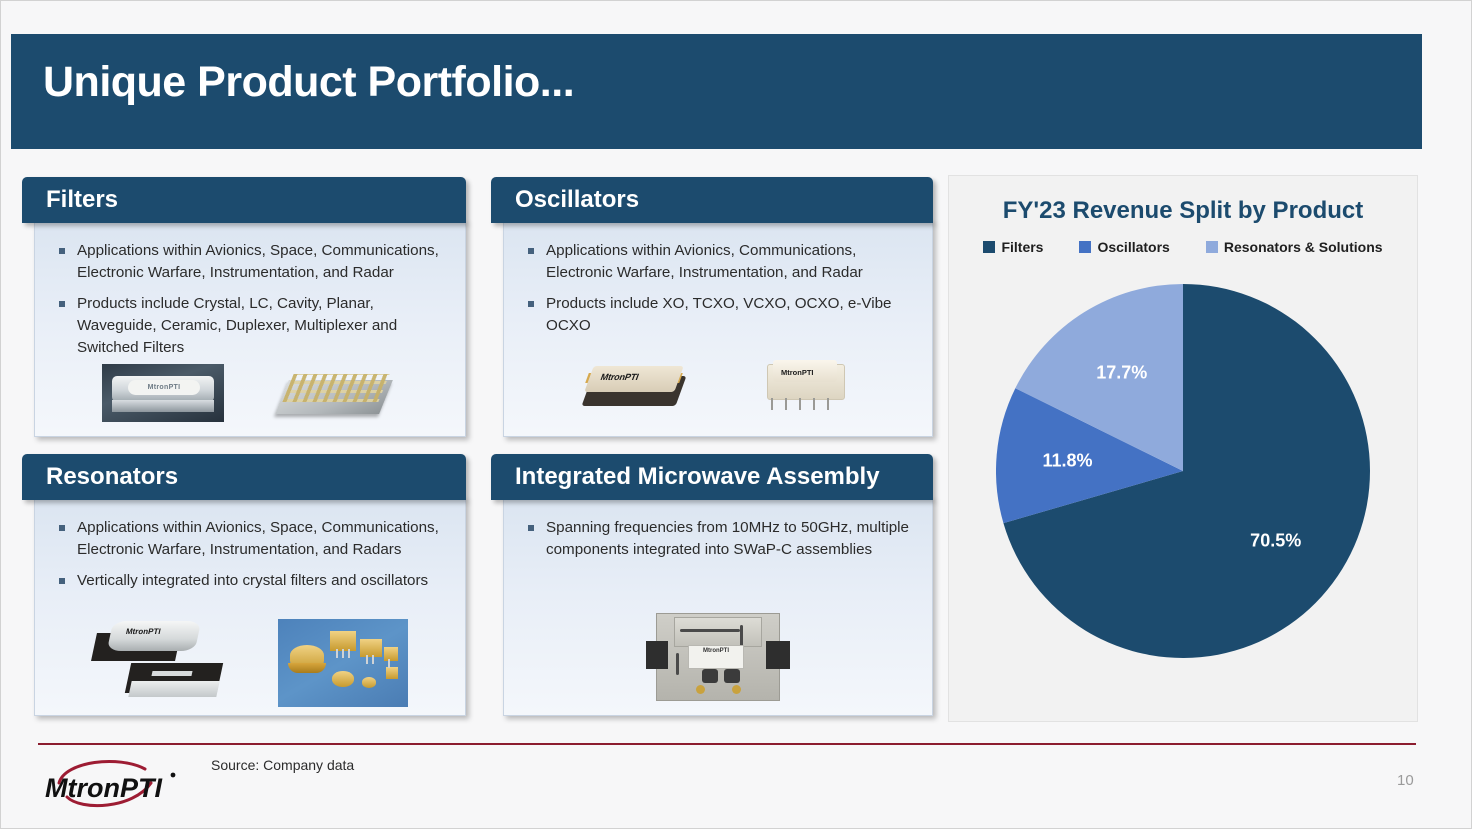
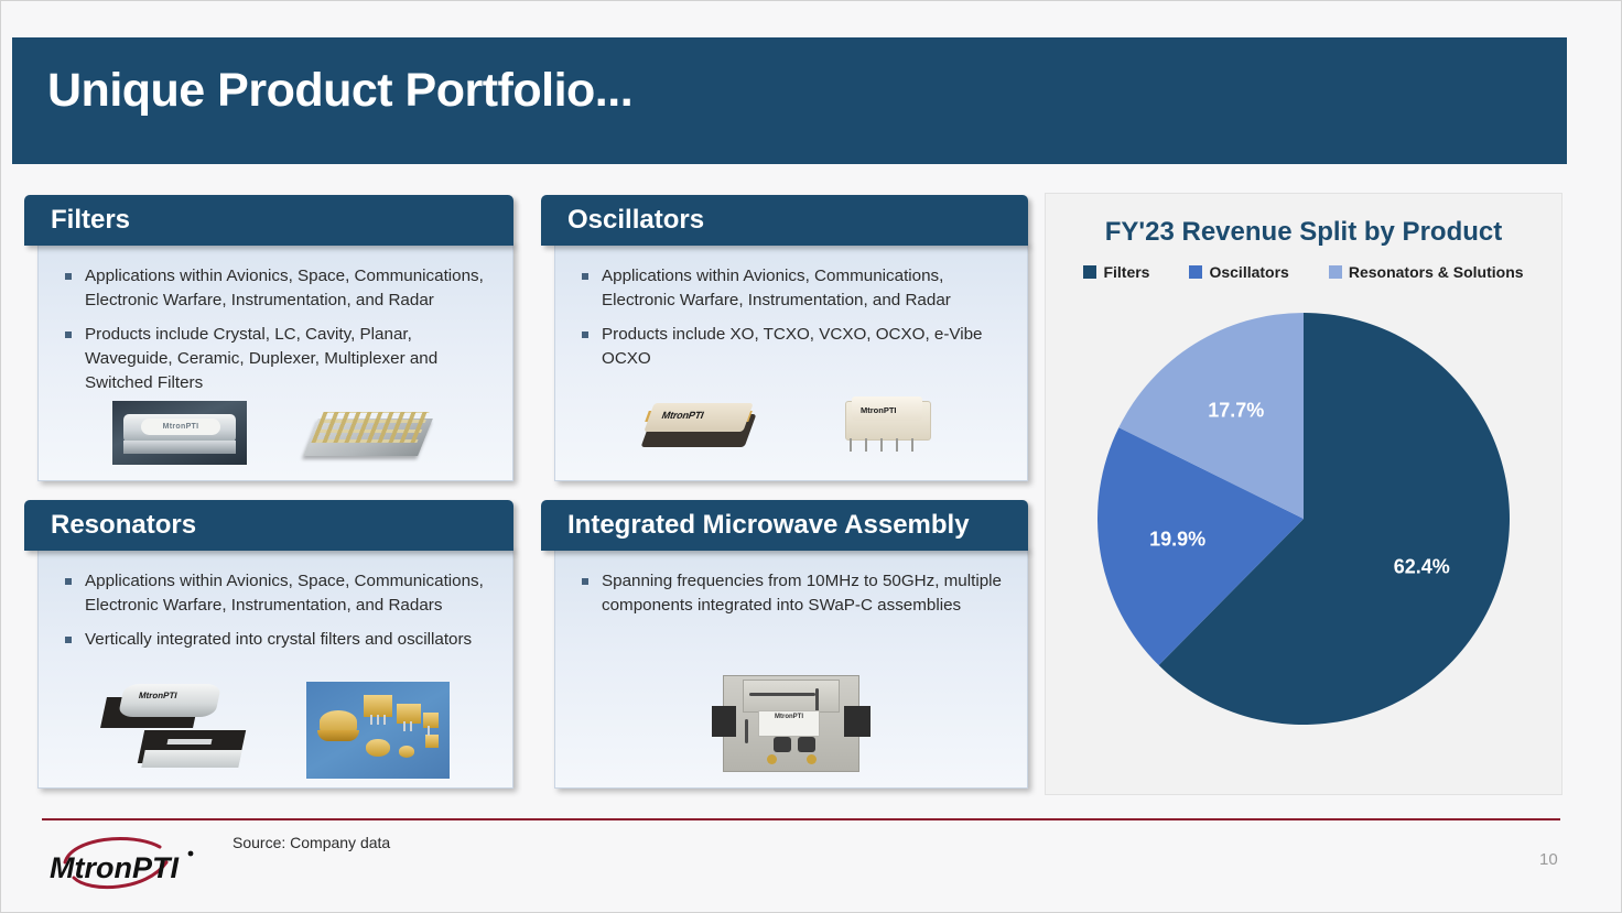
Filters: 70.5% -> 62.4%
Oscillators: 11.8% -> 19.9%
